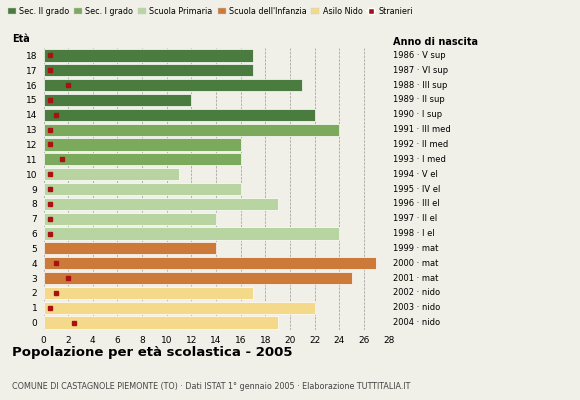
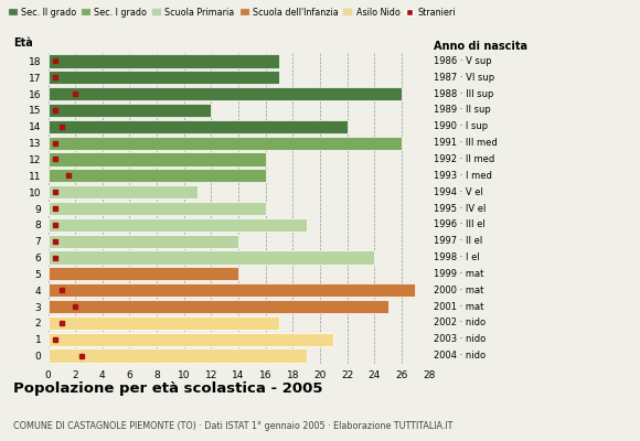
16: 21 -> 26
13: 24 -> 26
1: 22 -> 21
